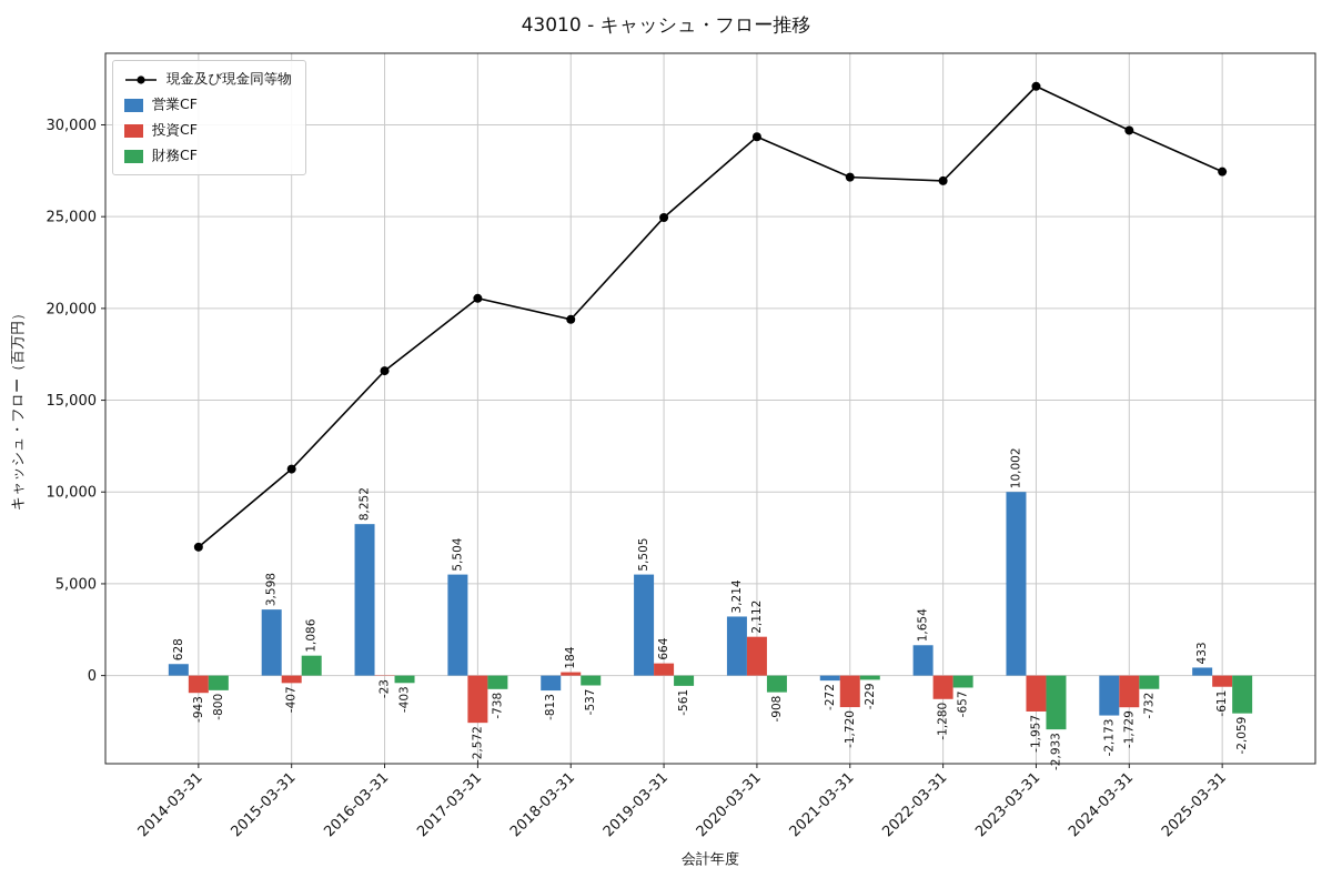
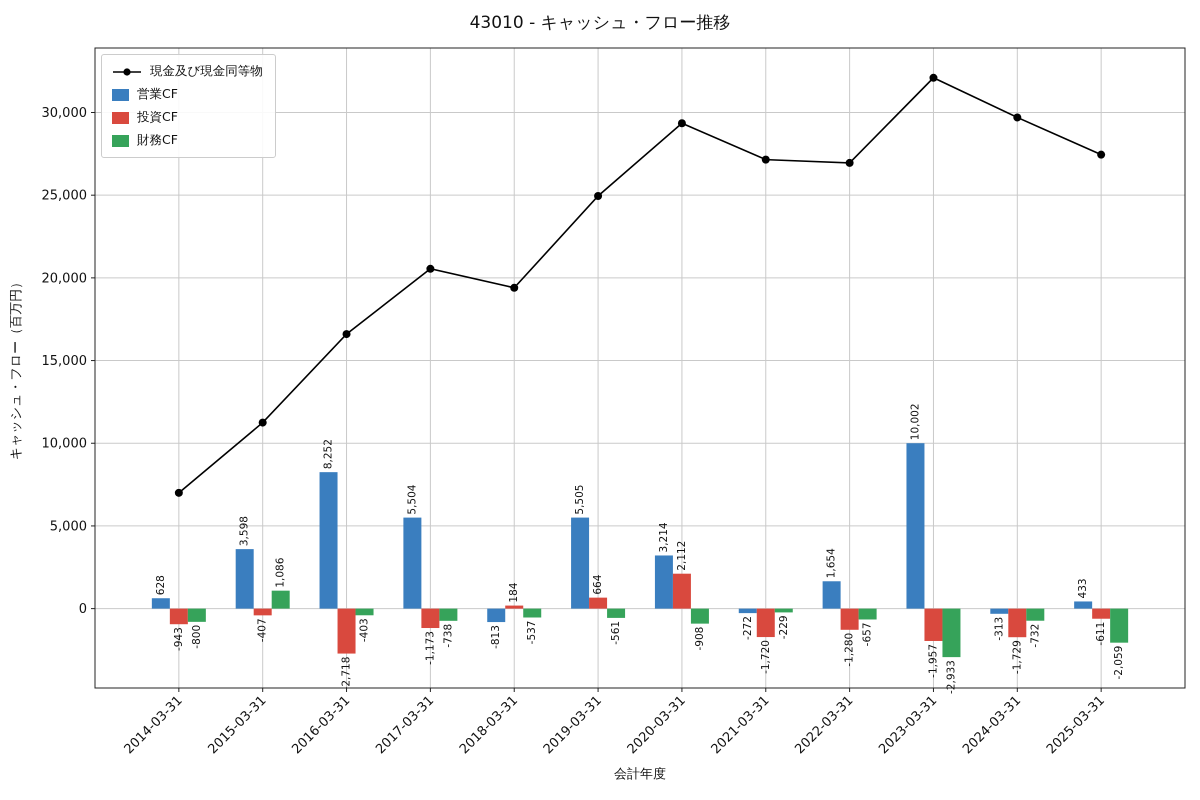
投資CF/2016-03-31: -23 -> -2,718
投資CF/2017-03-31: -2,572 -> -1,173
営業CF/2024-03-31: -2,173 -> -313
